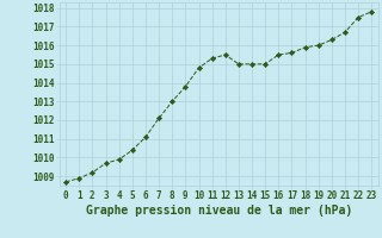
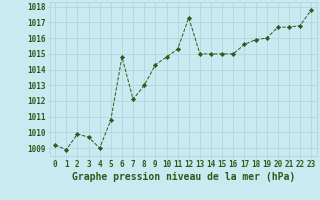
0: 1008.7 -> 1009.2
2: 1009.2 -> 1009.9
4: 1009.9 -> 1009.0
5: 1010.4 -> 1010.8
6: 1011.1 -> 1014.8
9: 1013.8 -> 1014.3
12: 1015.5 -> 1017.3
16: 1015.5 -> 1015.0
20: 1016.3 -> 1016.7
22: 1017.5 -> 1016.8
